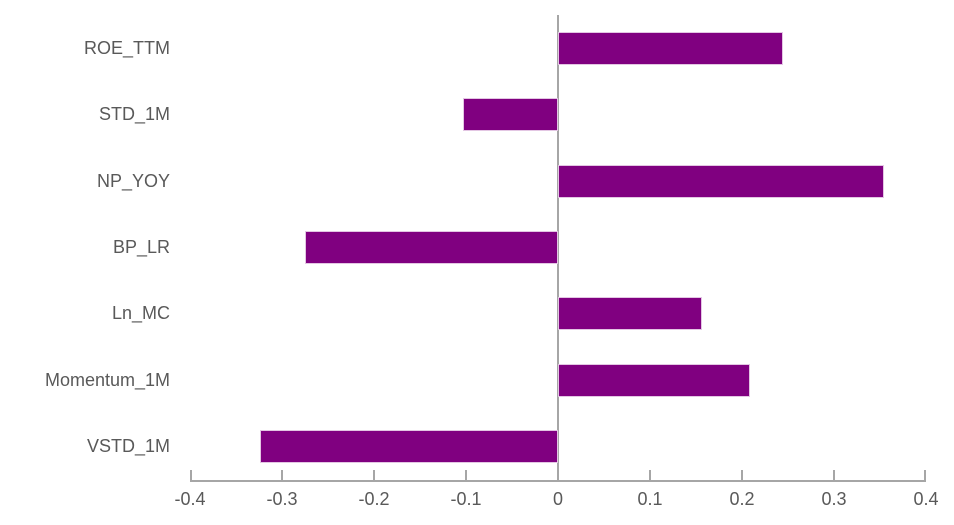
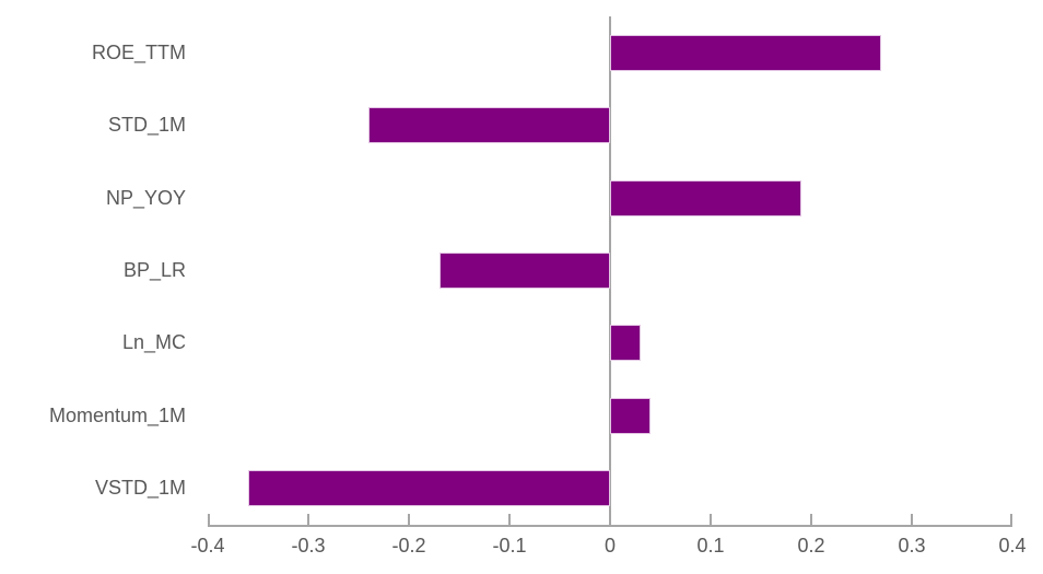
ROE_TTM: 0.24 -> 0.27
STD_1M: -0.10 -> -0.24
NP_YOY: 0.35 -> 0.19
BP_LR: -0.28 -> -0.17
Ln_MC: 0.16 -> 0.03
Momentum_1M: 0.21 -> 0.04
VSTD_1M: -0.32 -> -0.36
